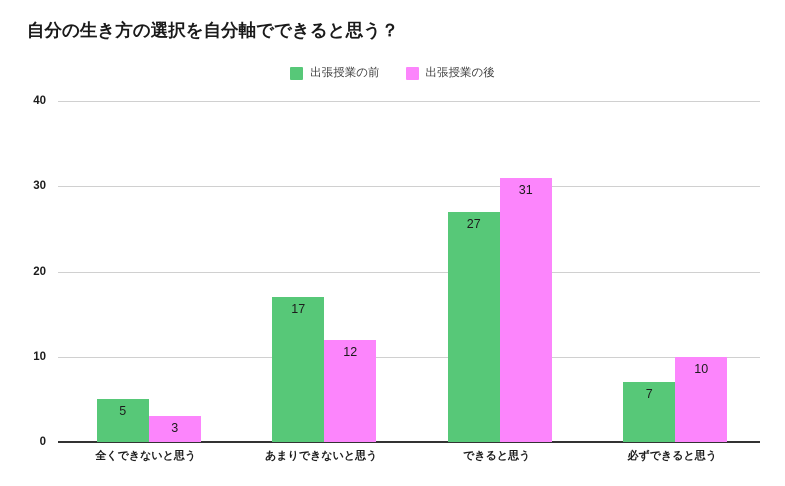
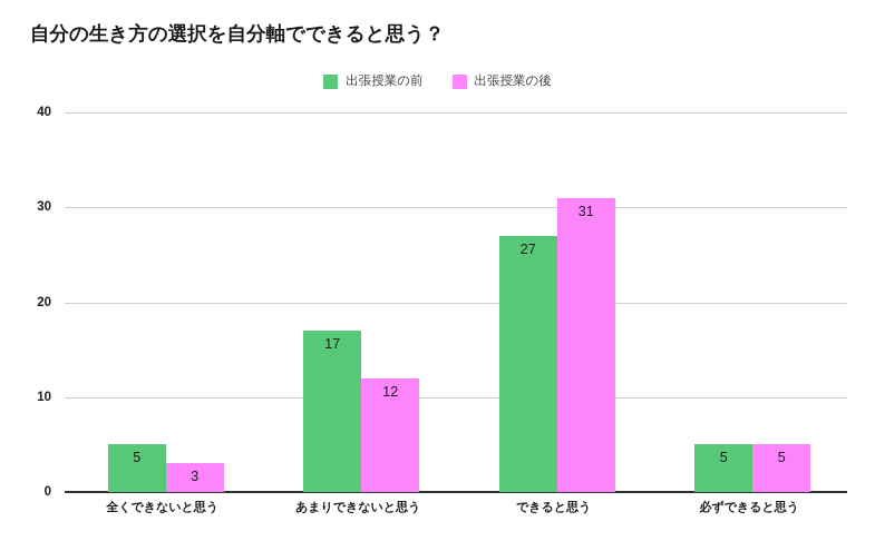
出張授業の前/必ずできると思う: 7 -> 5
出張授業の後/必ずできると思う: 10 -> 5
